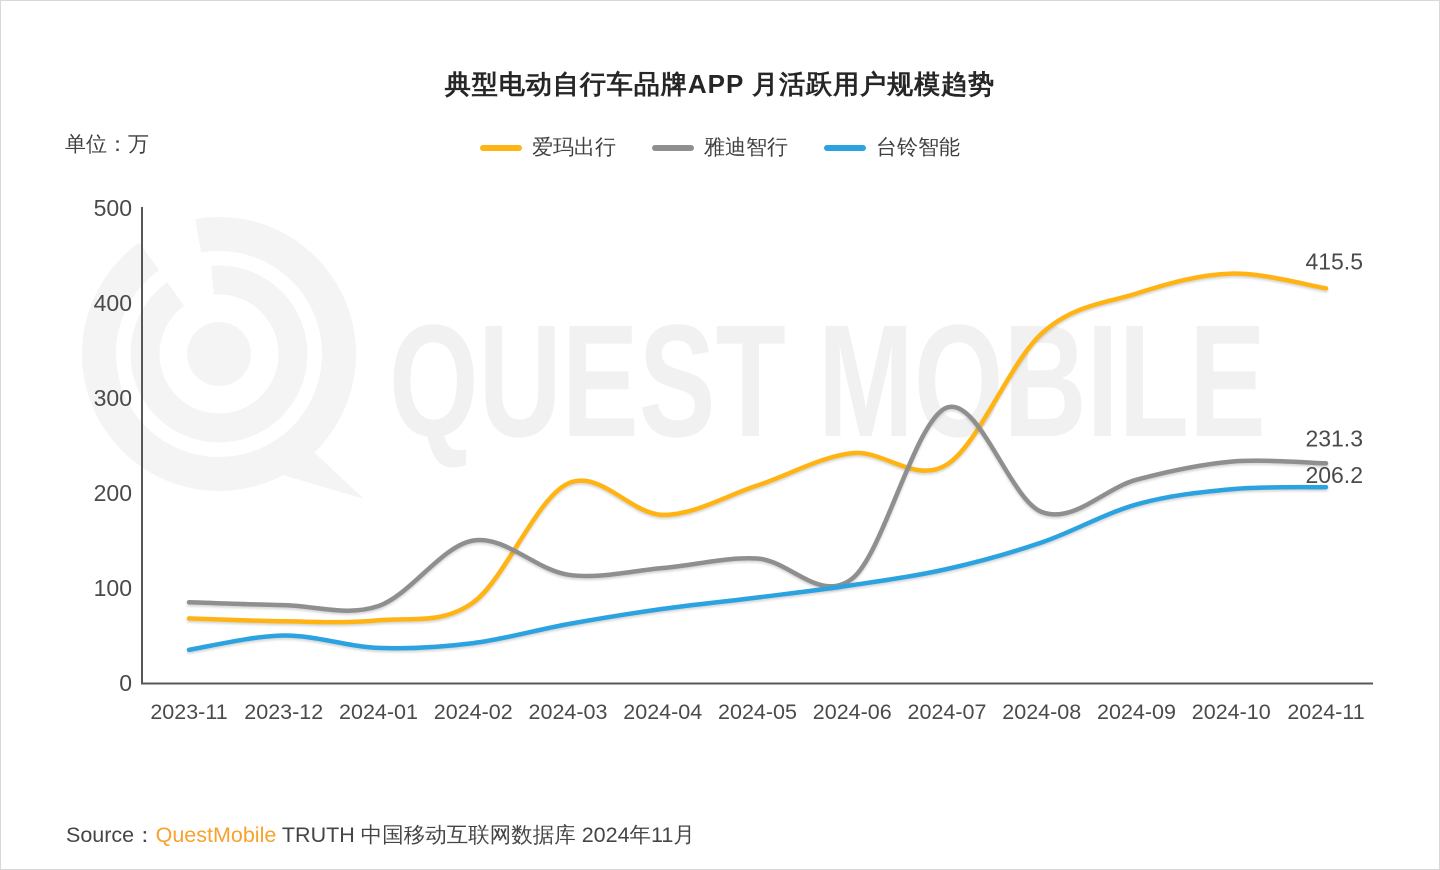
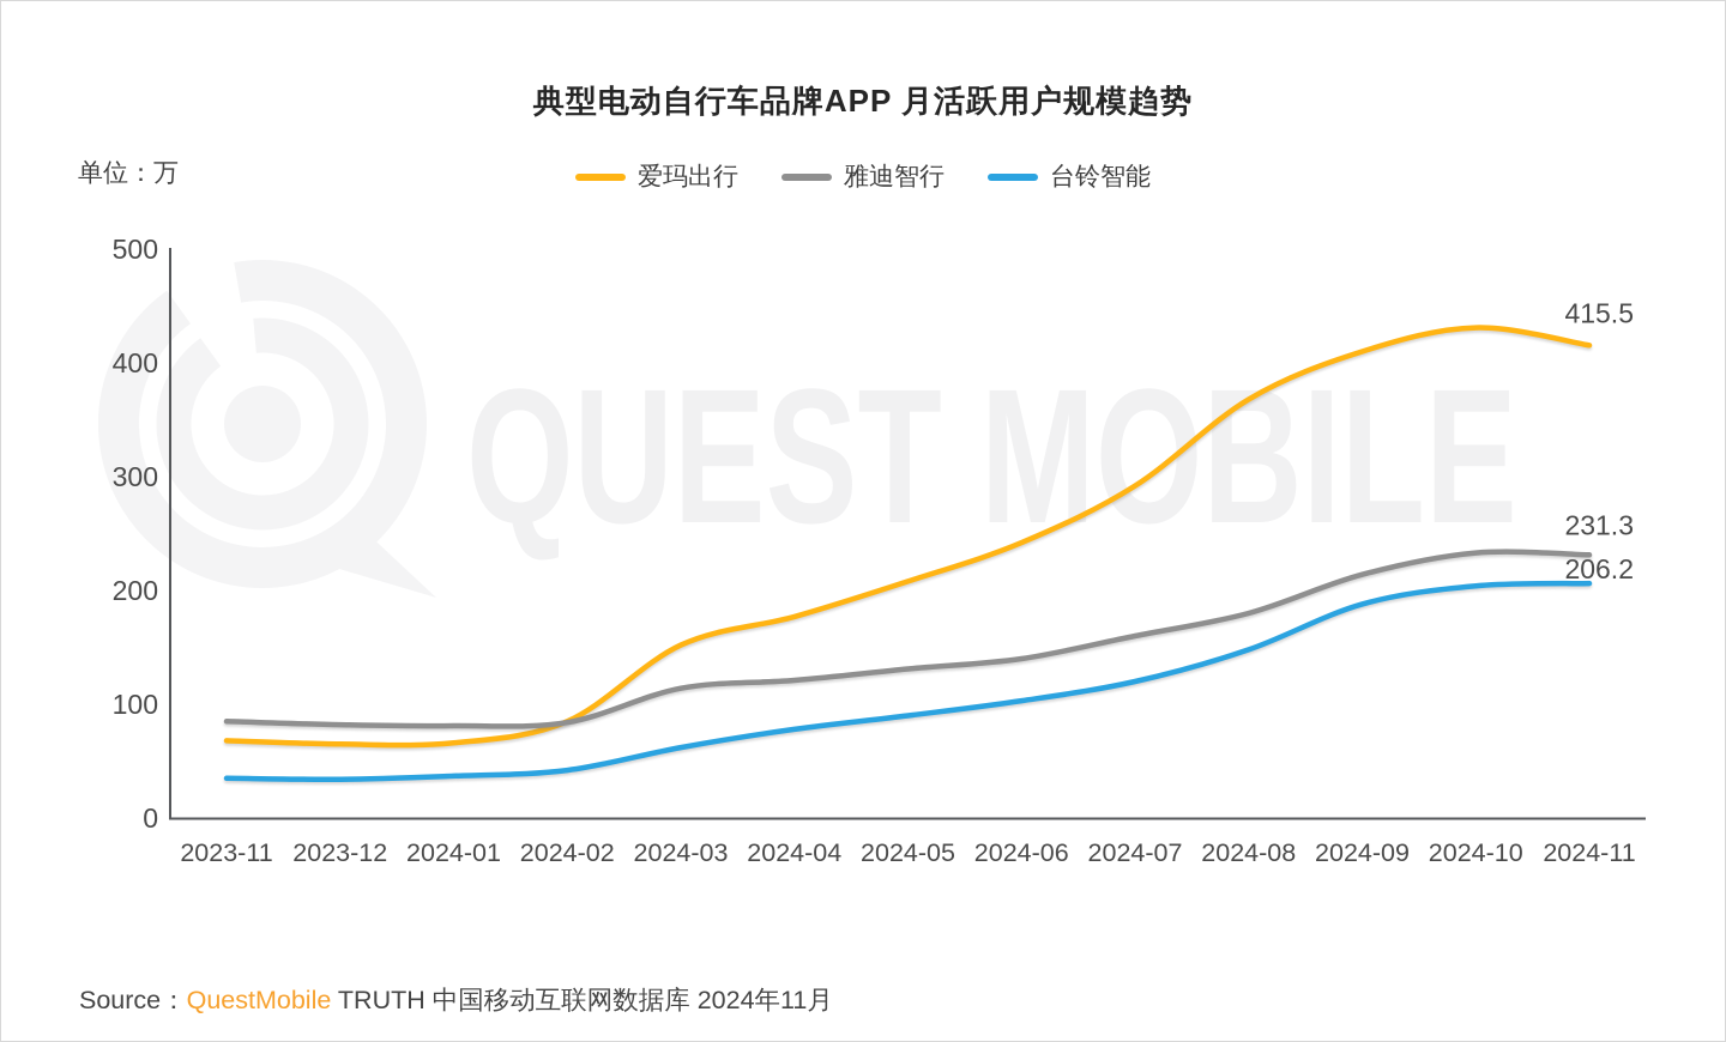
台铃智能/2023-12: 50 -> 30
雅迪智行/2024-02: 150 -> 80
爱玛出行/2024-03: 210 -> 150
雅迪智行/2024-06: 110 -> 140
爱玛出行/2024-07: 230 -> 290
雅迪智行/2024-07: 290 -> 160
